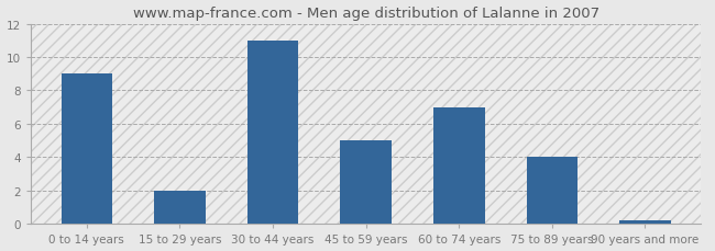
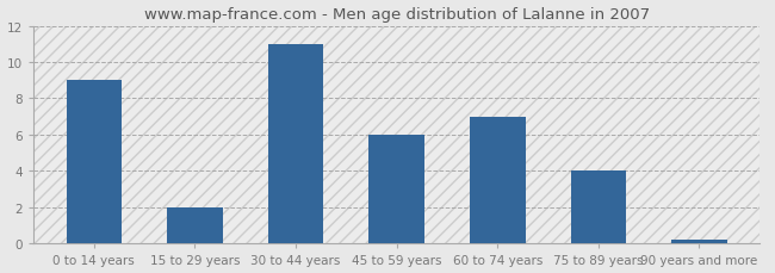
45 to 59 years: 5.0 -> 6.0
